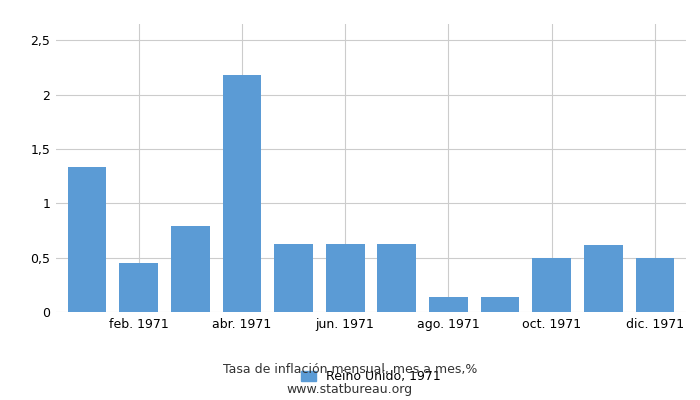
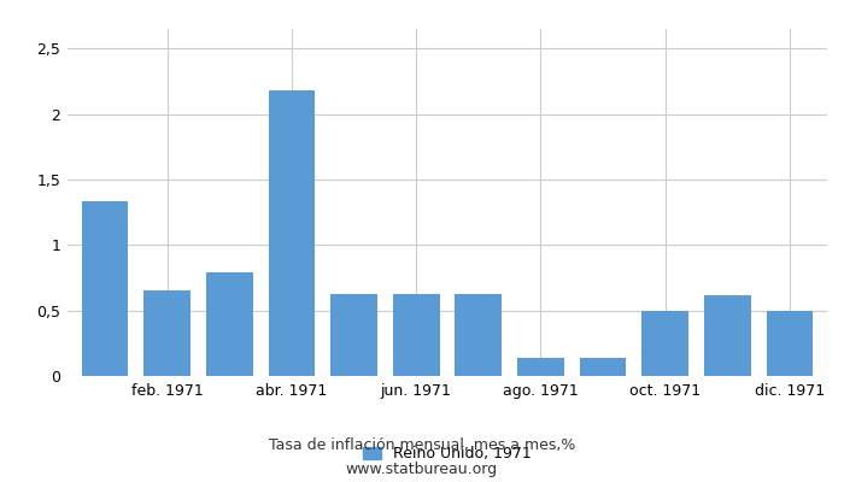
feb. 1971: 0,45 -> 0,65
